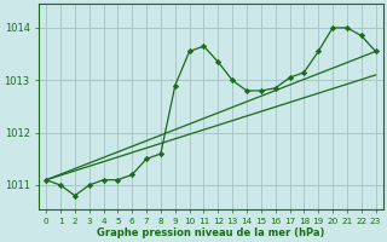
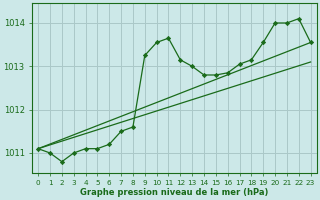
9: 1012.90 -> 1013.25
12: 1013.35 -> 1013.15
22: 1013.85 -> 1014.10
